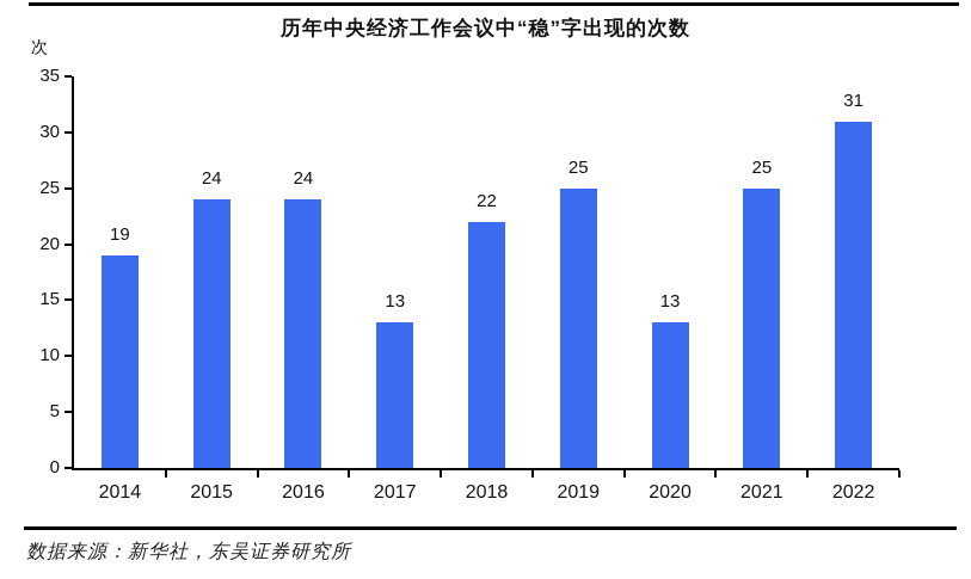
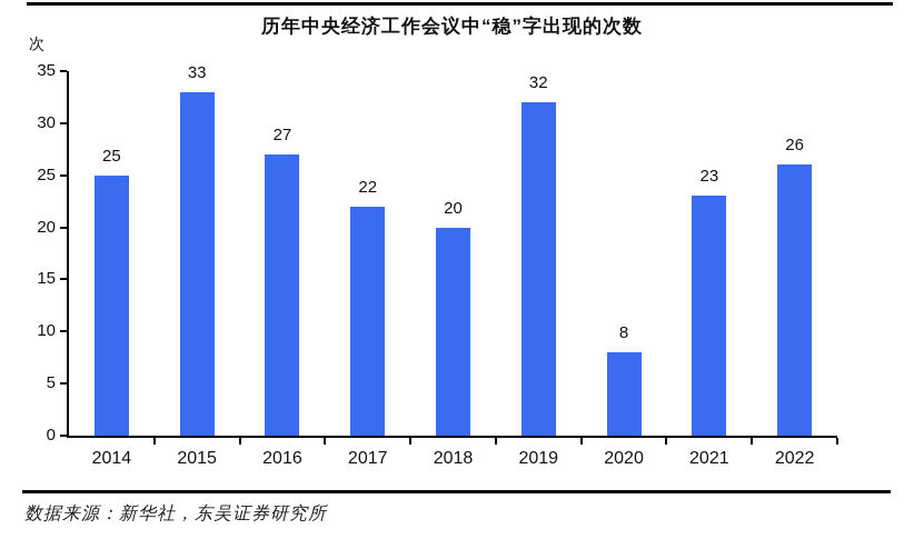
2014: 19 -> 25
2015: 24 -> 33
2016: 24 -> 27
2017: 13 -> 22
2018: 22 -> 20
2019: 25 -> 32
2020: 13 -> 8
2021: 25 -> 23
2022: 31 -> 26
